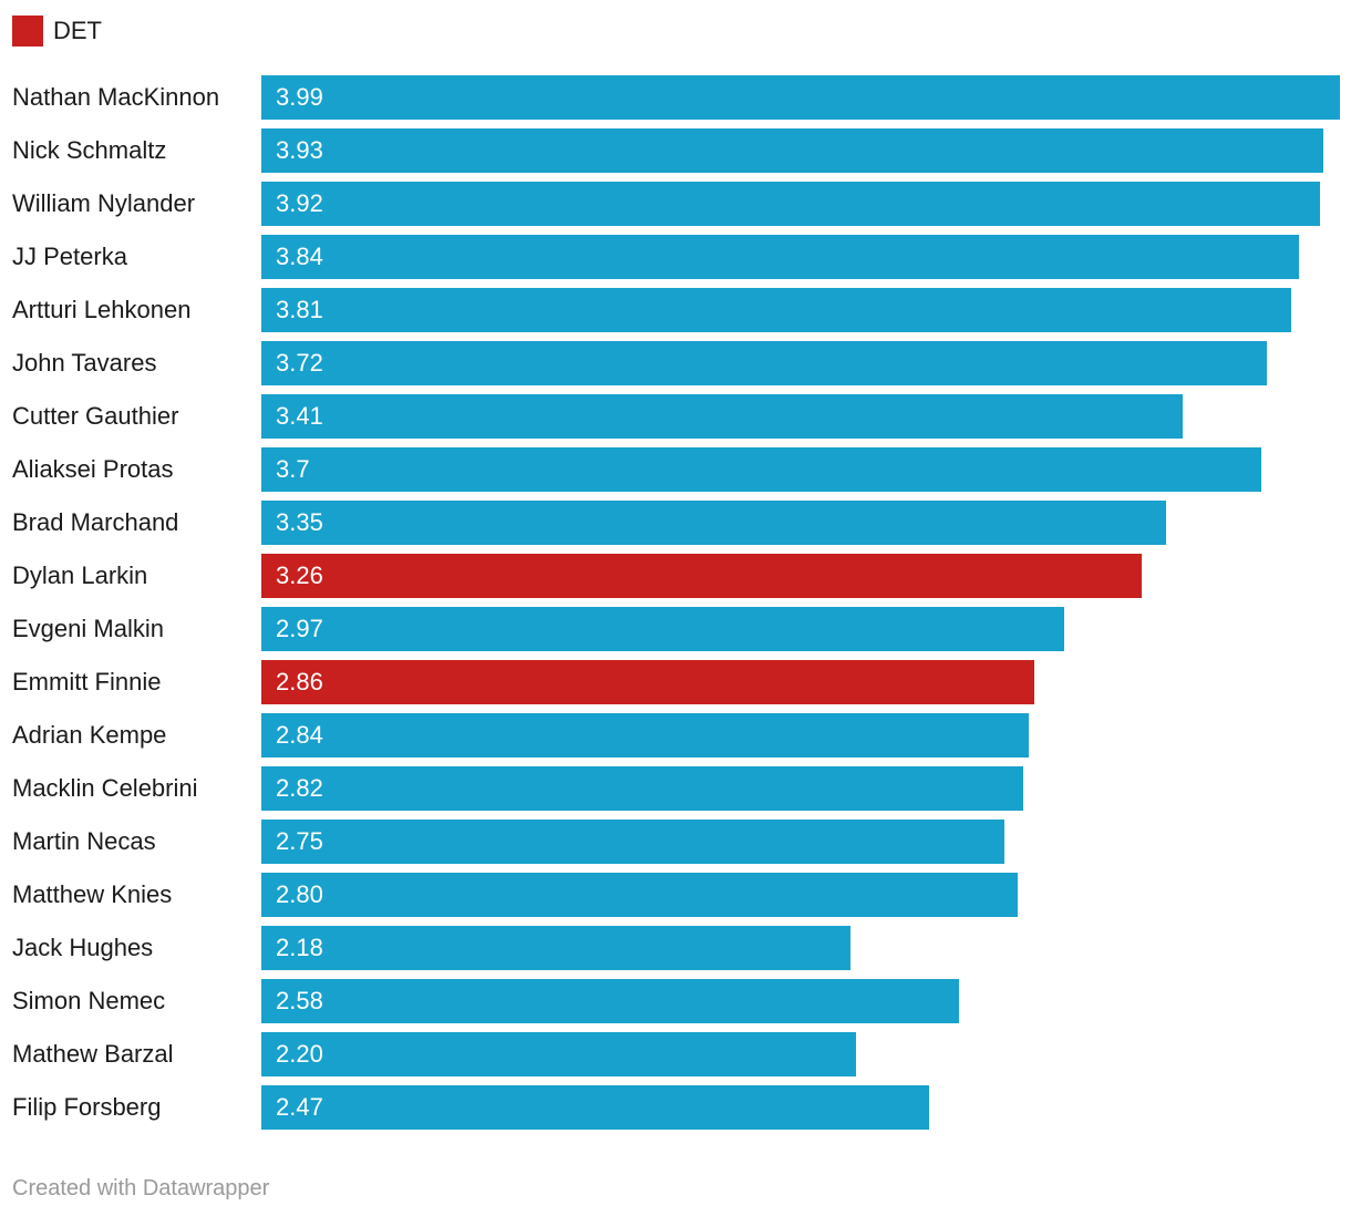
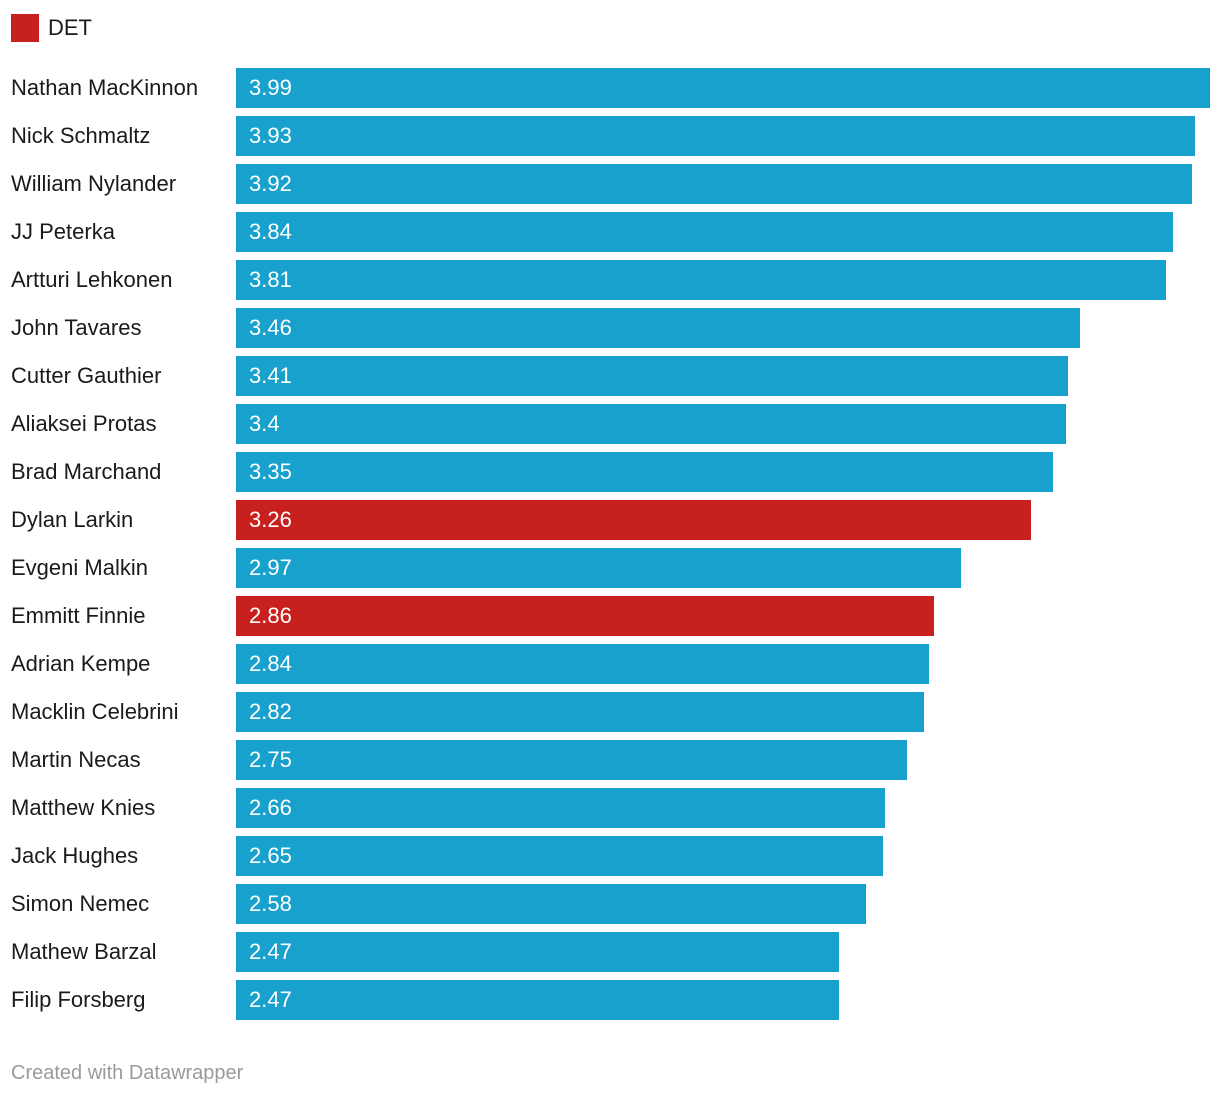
John Tavares: 3.72 -> 3.46
Aliaksei Protas: 3.7 -> 3.4
Matthew Knies: 2.80 -> 2.66
Jack Hughes: 2.18 -> 2.65
Mathew Barzal: 2.20 -> 2.47
